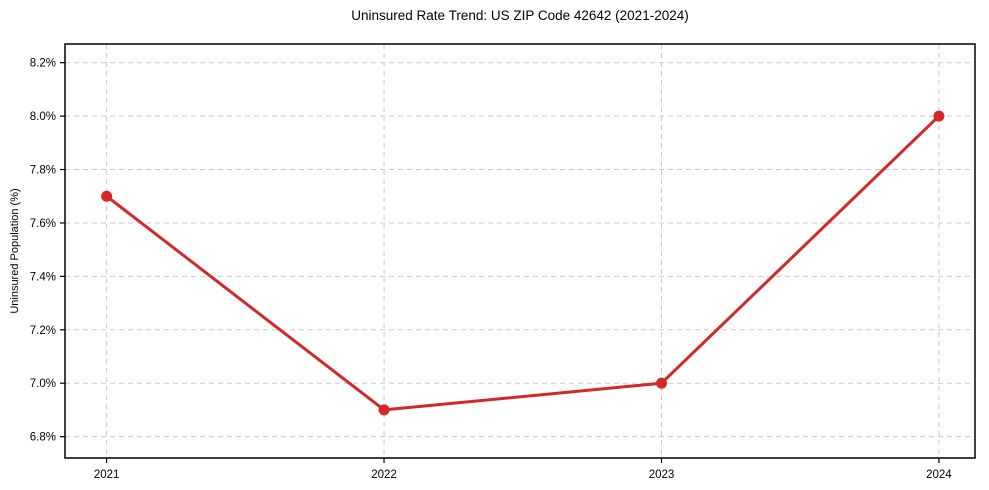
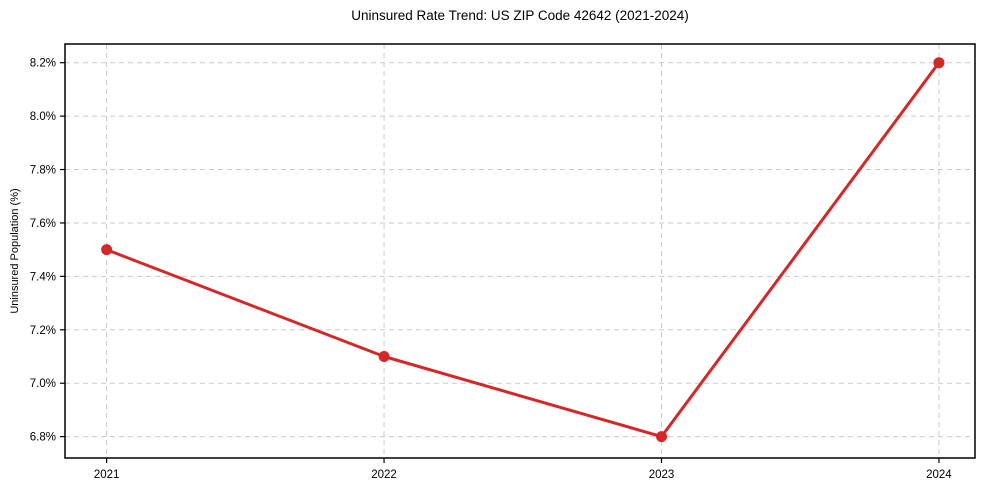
2021: 7.7% -> 7.5%
2022: 6.9% -> 7.1%
2023: 7.0% -> 6.8%
2024: 8.0% -> 8.2%
